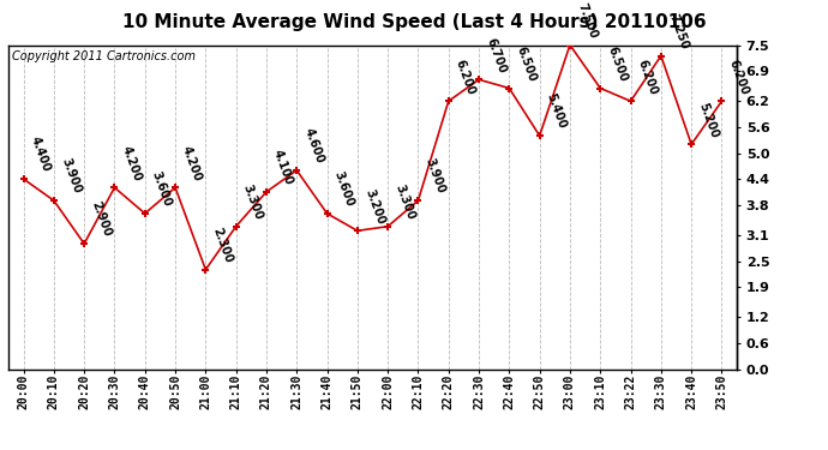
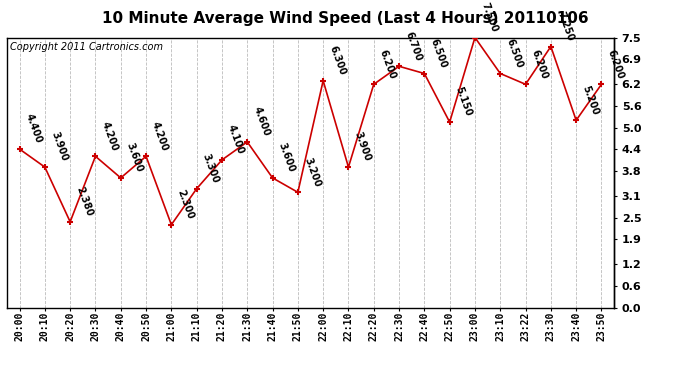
20:20: 2.900 -> 2.380
22:00: 3.300 -> 6.300
22:50: 5.400 -> 5.150
